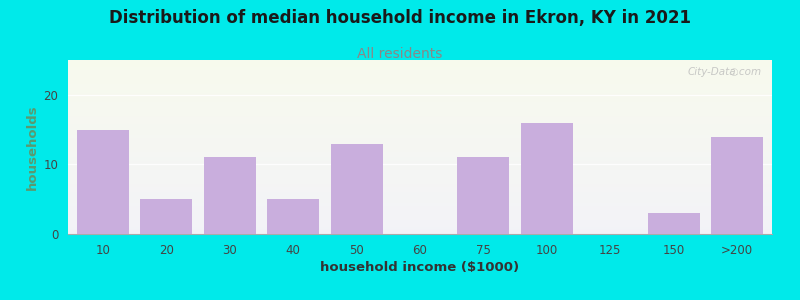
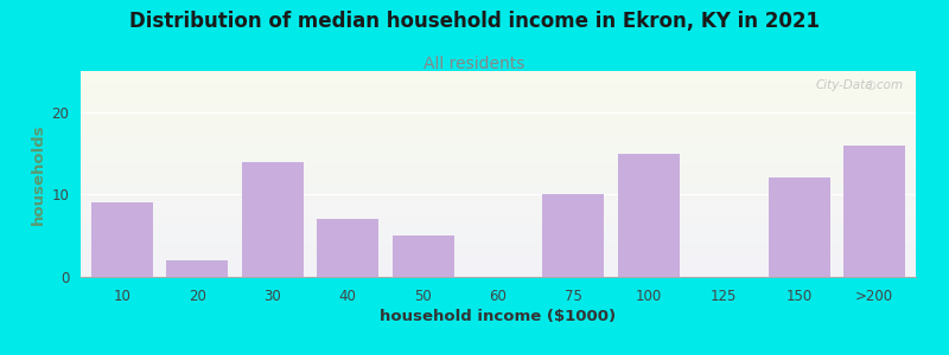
10: 15 -> 9
20: 5 -> 2
30: 11 -> 14
40: 5 -> 7
50: 13 -> 5
75: 11 -> 10
100: 16 -> 15
150: 3 -> 12
>200: 14 -> 16
